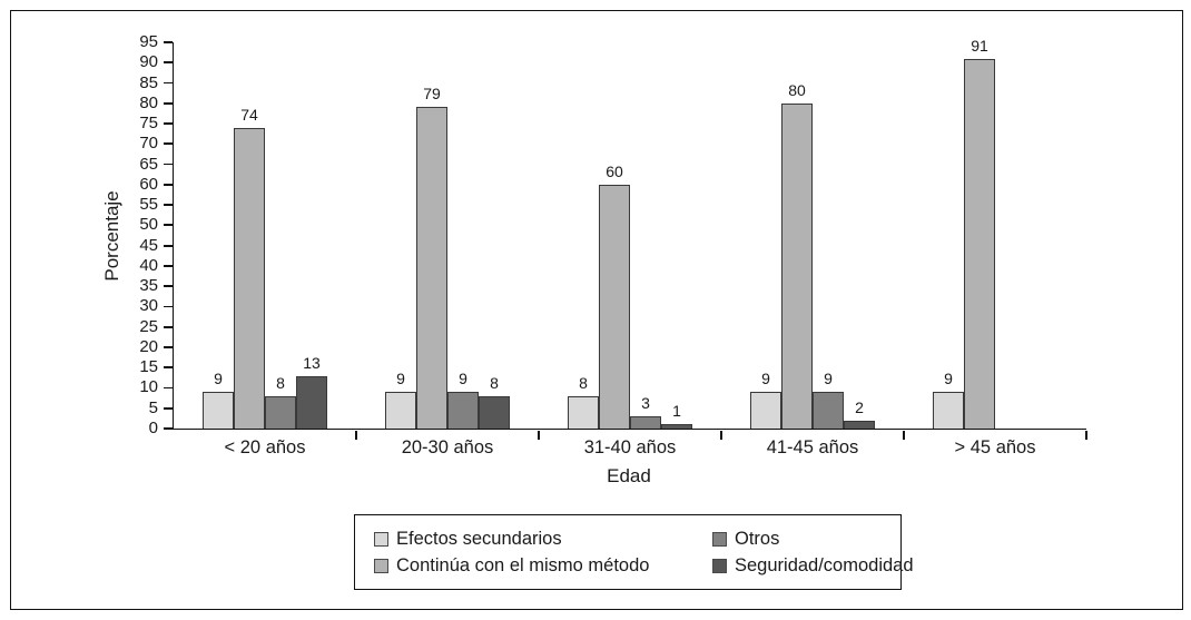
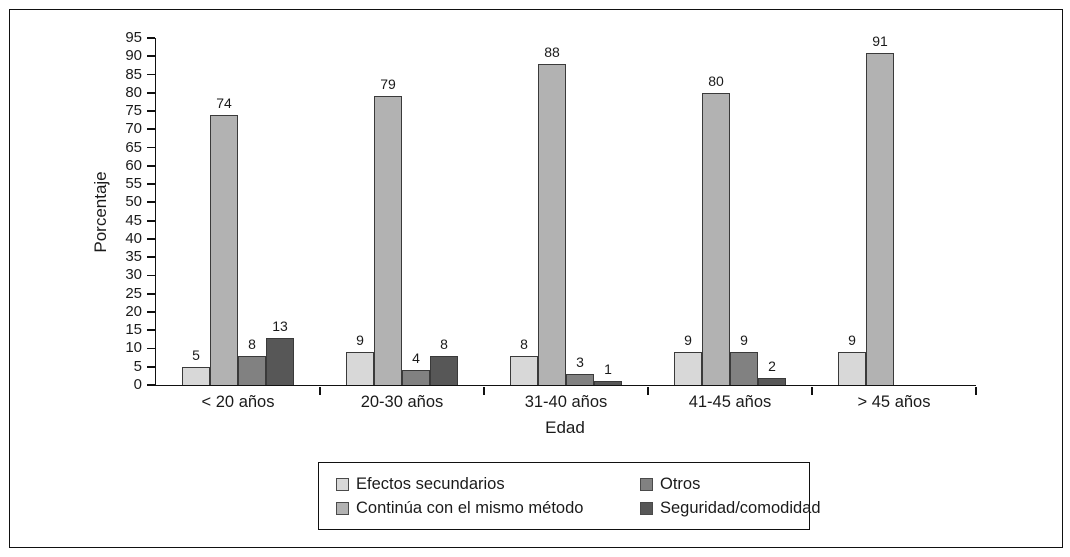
Efectos secundarios/< 20 años: 9 -> 5
Otros/20-30 años: 9 -> 4
Continúa con el mismo método/31-40 años: 60 -> 88
